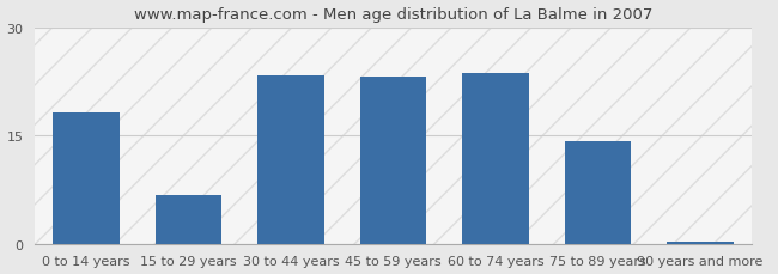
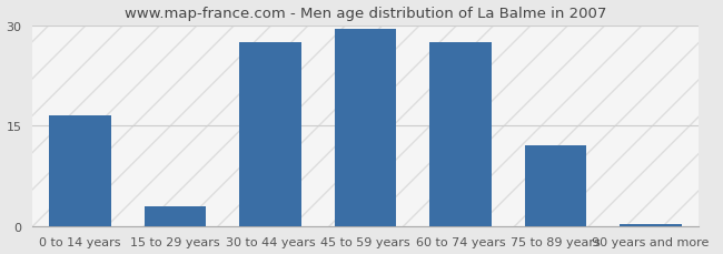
0 to 14 years: 18.2 -> 16.5
15 to 29 years: 6.8 -> 3.0
30 to 44 years: 23.4 -> 27.5
45 to 59 years: 23.2 -> 29.5
60 to 74 years: 23.6 -> 27.5
75 to 89 years: 14.2 -> 12.0
